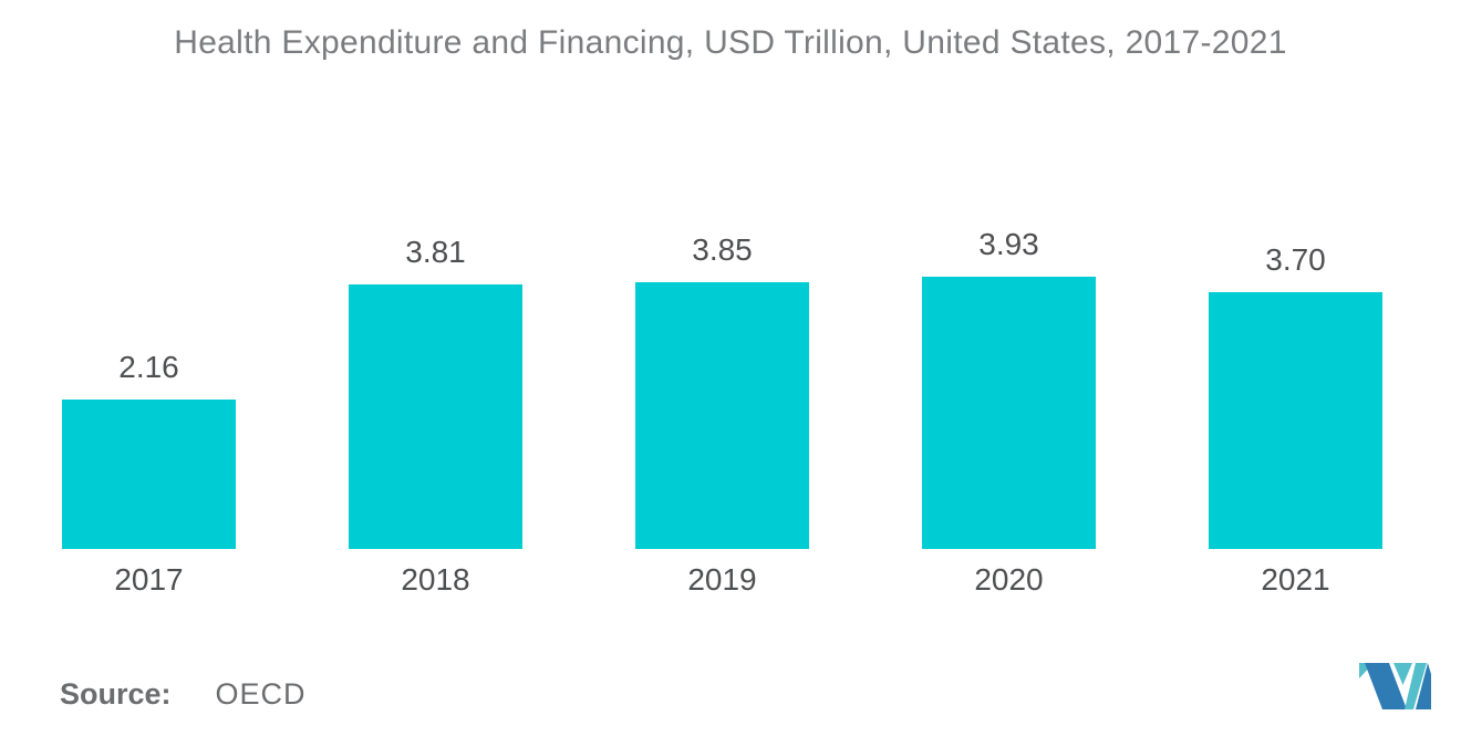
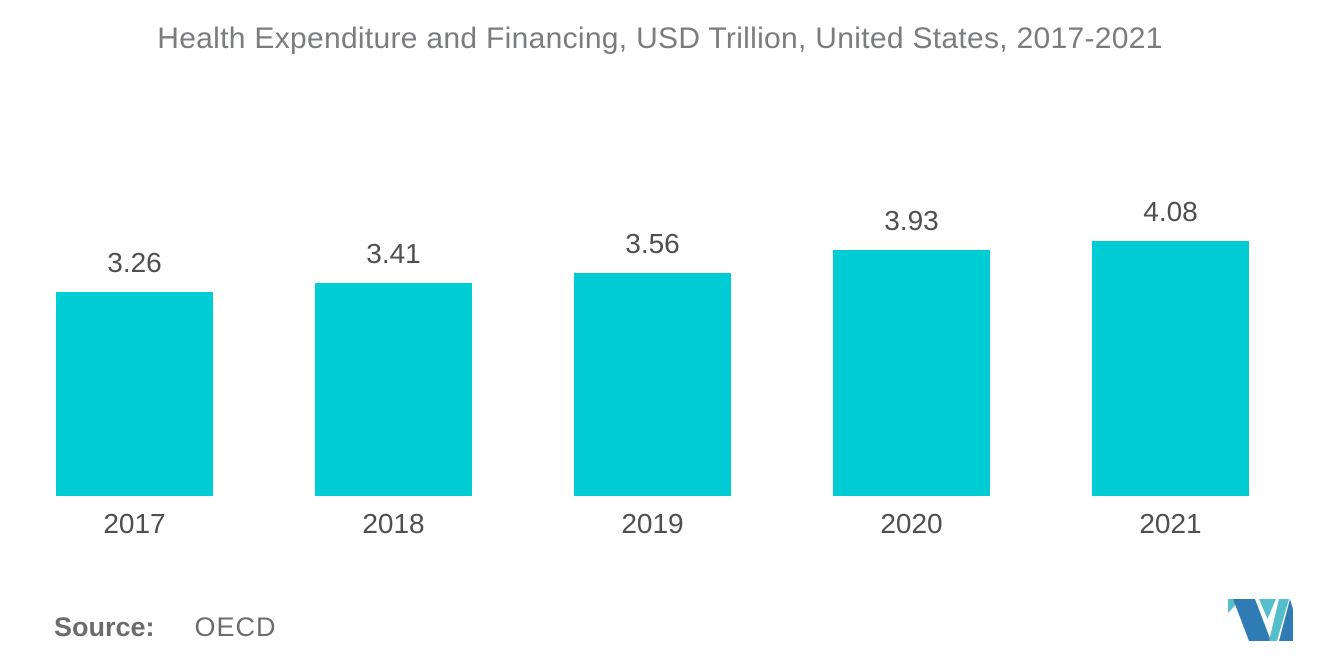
2017: 2.16 -> 3.26
2018: 3.81 -> 3.41
2019: 3.85 -> 3.56
2021: 3.70 -> 4.08
